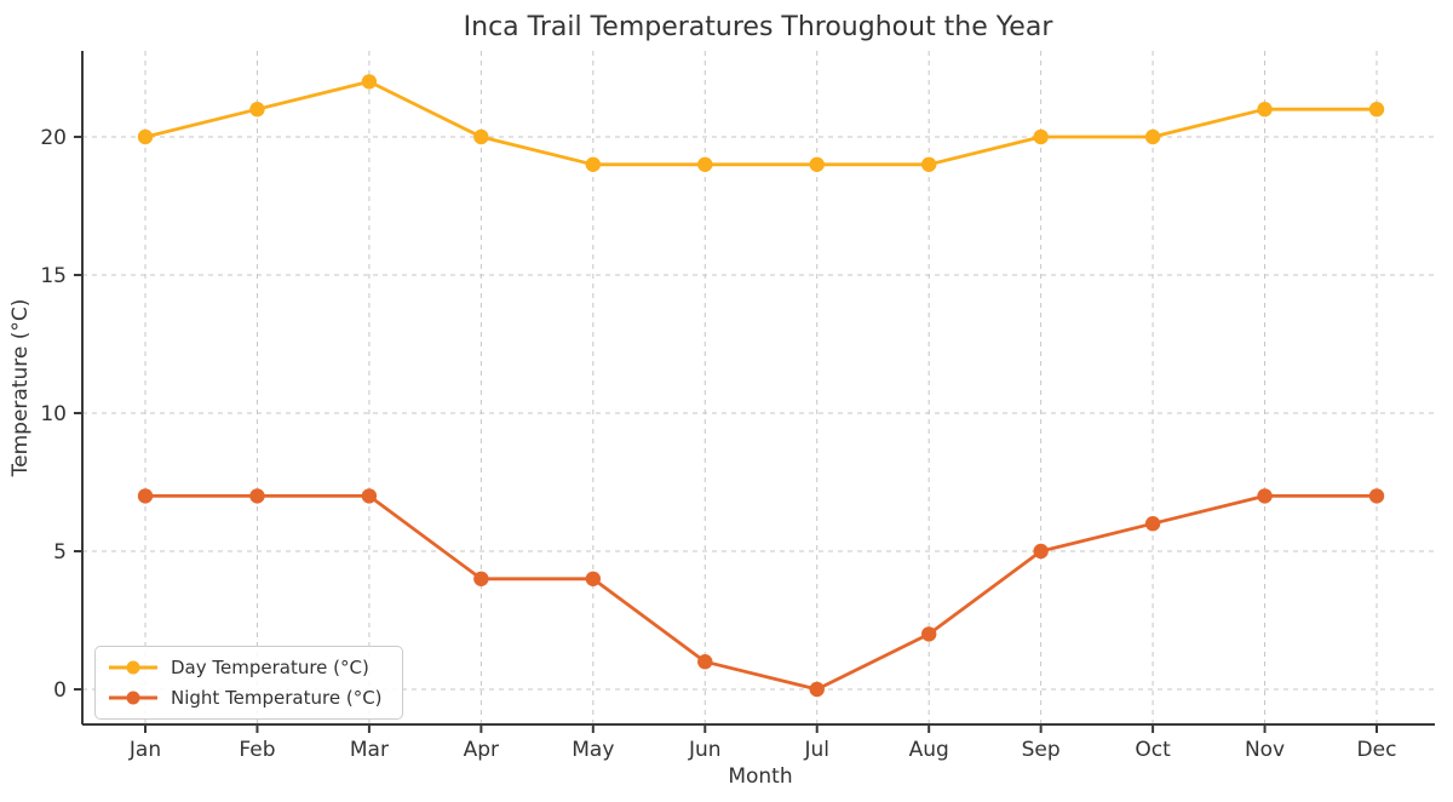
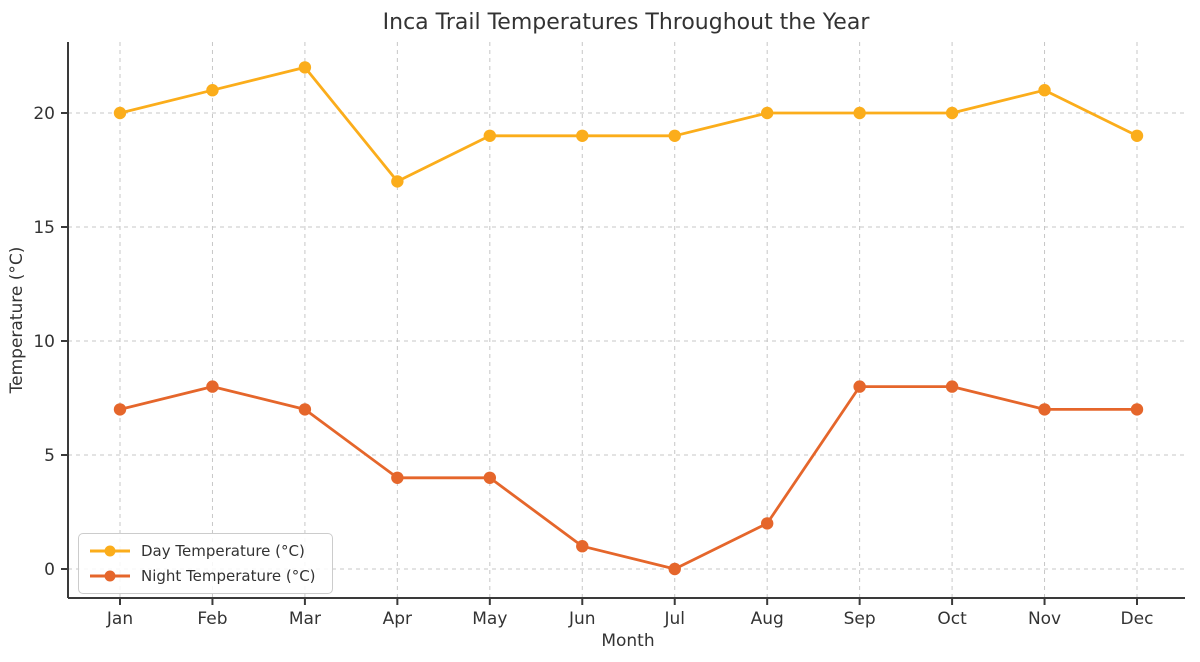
Night Temperature (°C)/Feb: 7 -> 8
Day Temperature (°C)/Apr: 20 -> 17
Day Temperature (°C)/Aug: 19 -> 20
Night Temperature (°C)/Sep: 5 -> 8
Night Temperature (°C)/Oct: 6 -> 8
Day Temperature (°C)/Dec: 21 -> 19
